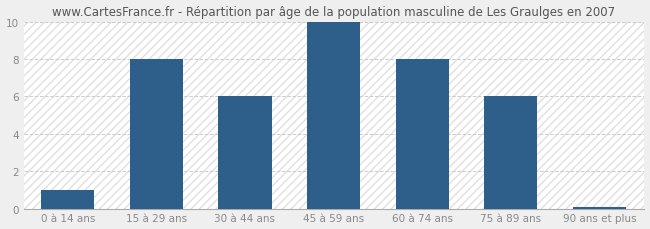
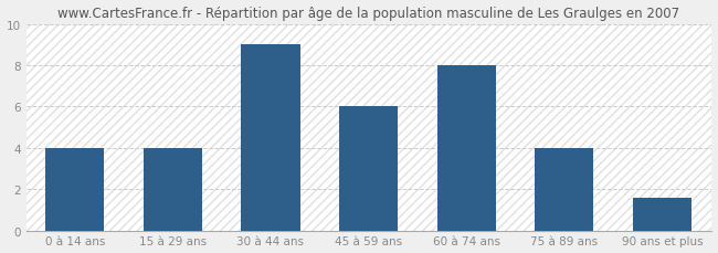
0 à 14 ans: 1.0 -> 4.0
15 à 29 ans: 8.0 -> 4.0
30 à 44 ans: 6.0 -> 9.0
45 à 59 ans: 10.0 -> 6.0
75 à 89 ans: 6.0 -> 4.0
90 ans et plus: 0.1 -> 1.6
